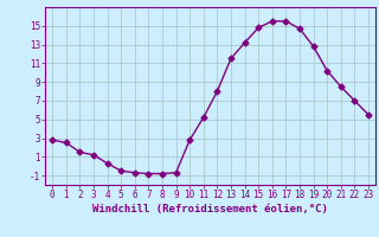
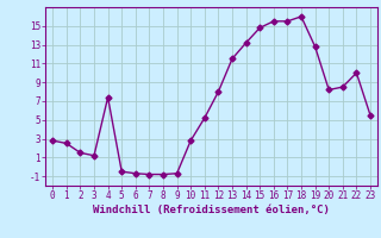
4: 0.3 -> 7.4
18: 14.7 -> 16.0
20: 10.2 -> 8.2
22: 7.0 -> 10.0
